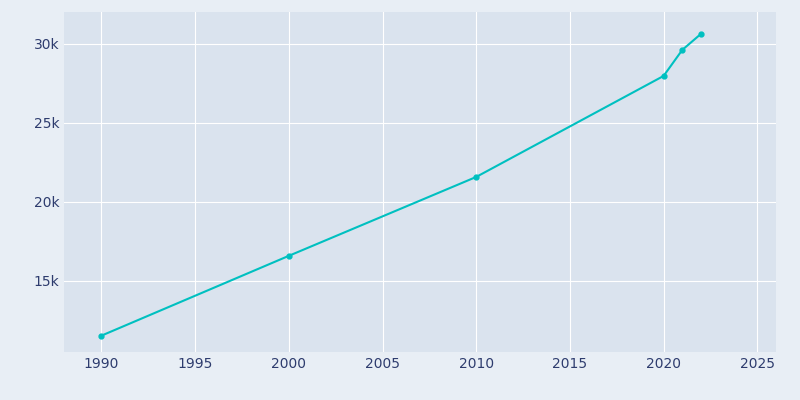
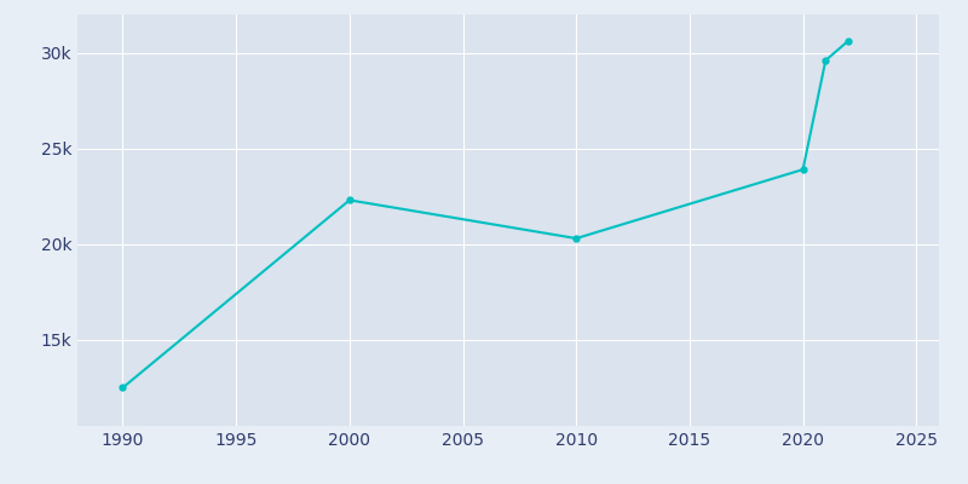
1990: 11.5k -> 12.5k
2000: 16.6k -> 22.3k
2010: 21.6k -> 20.3k
2020: 28.0k -> 23.9k
